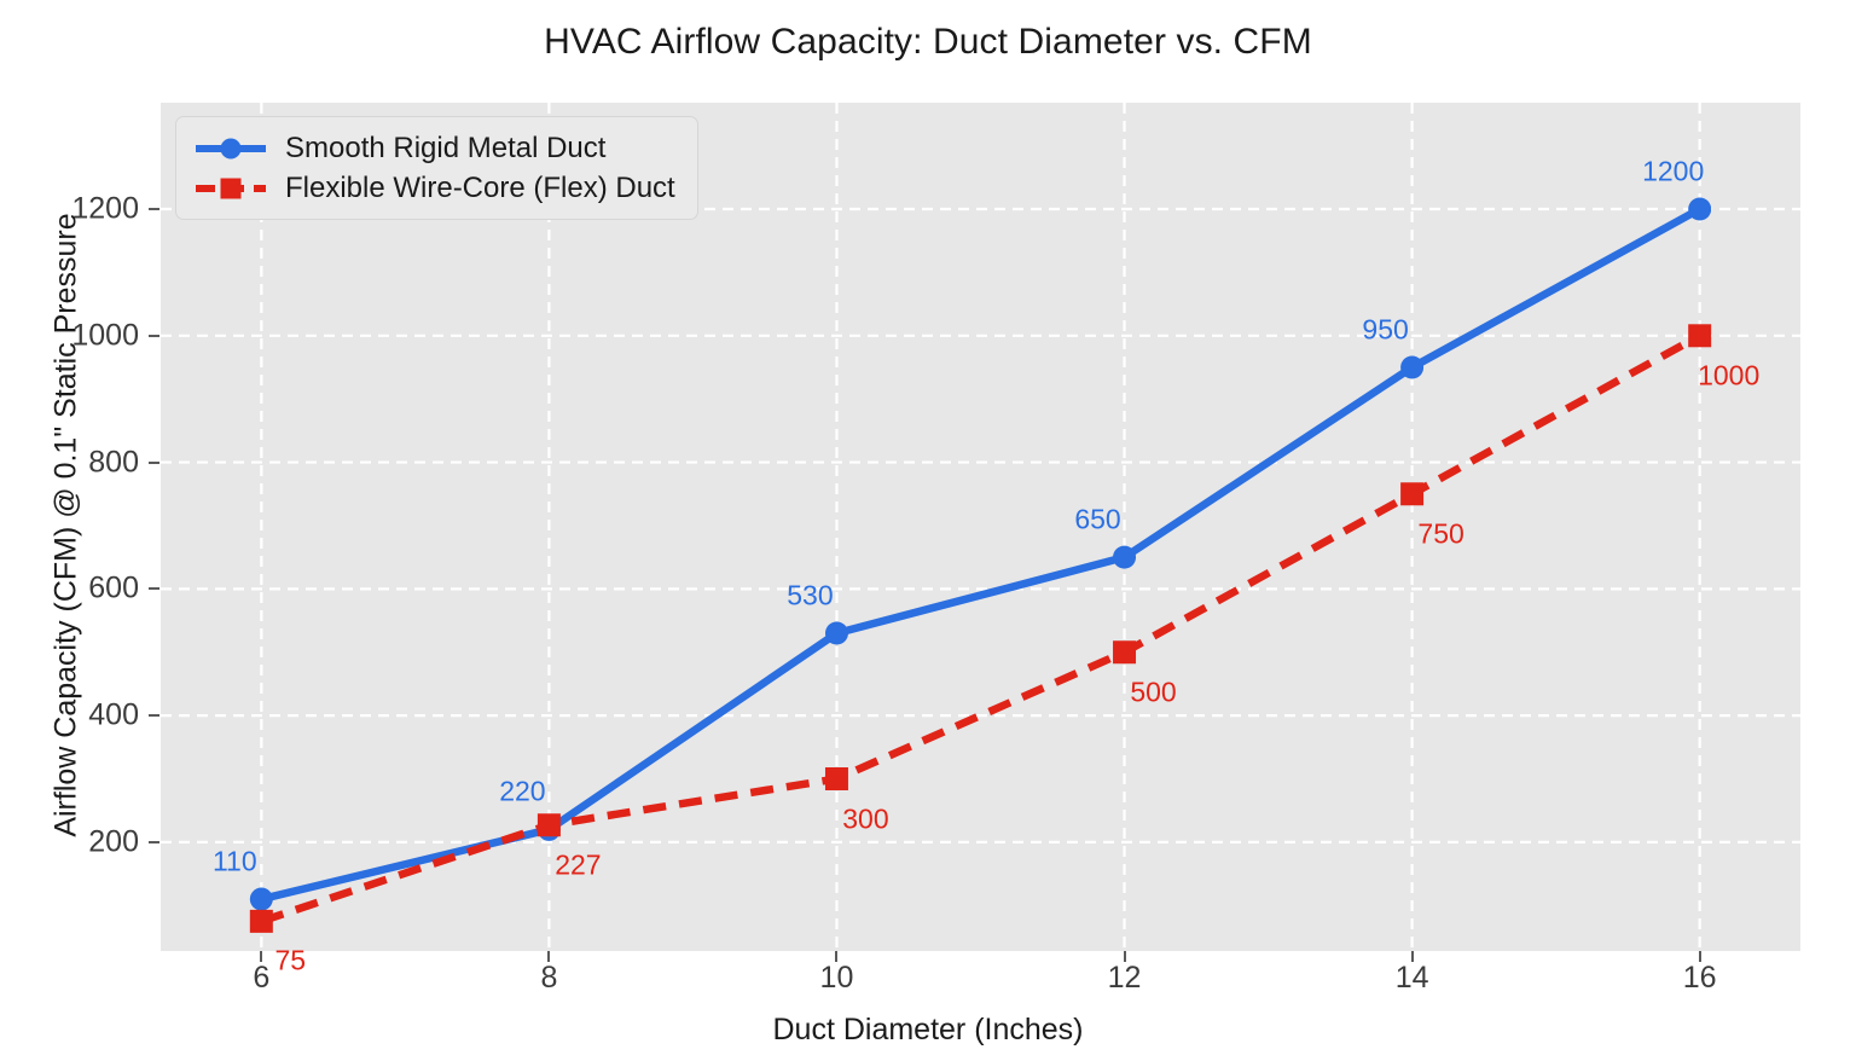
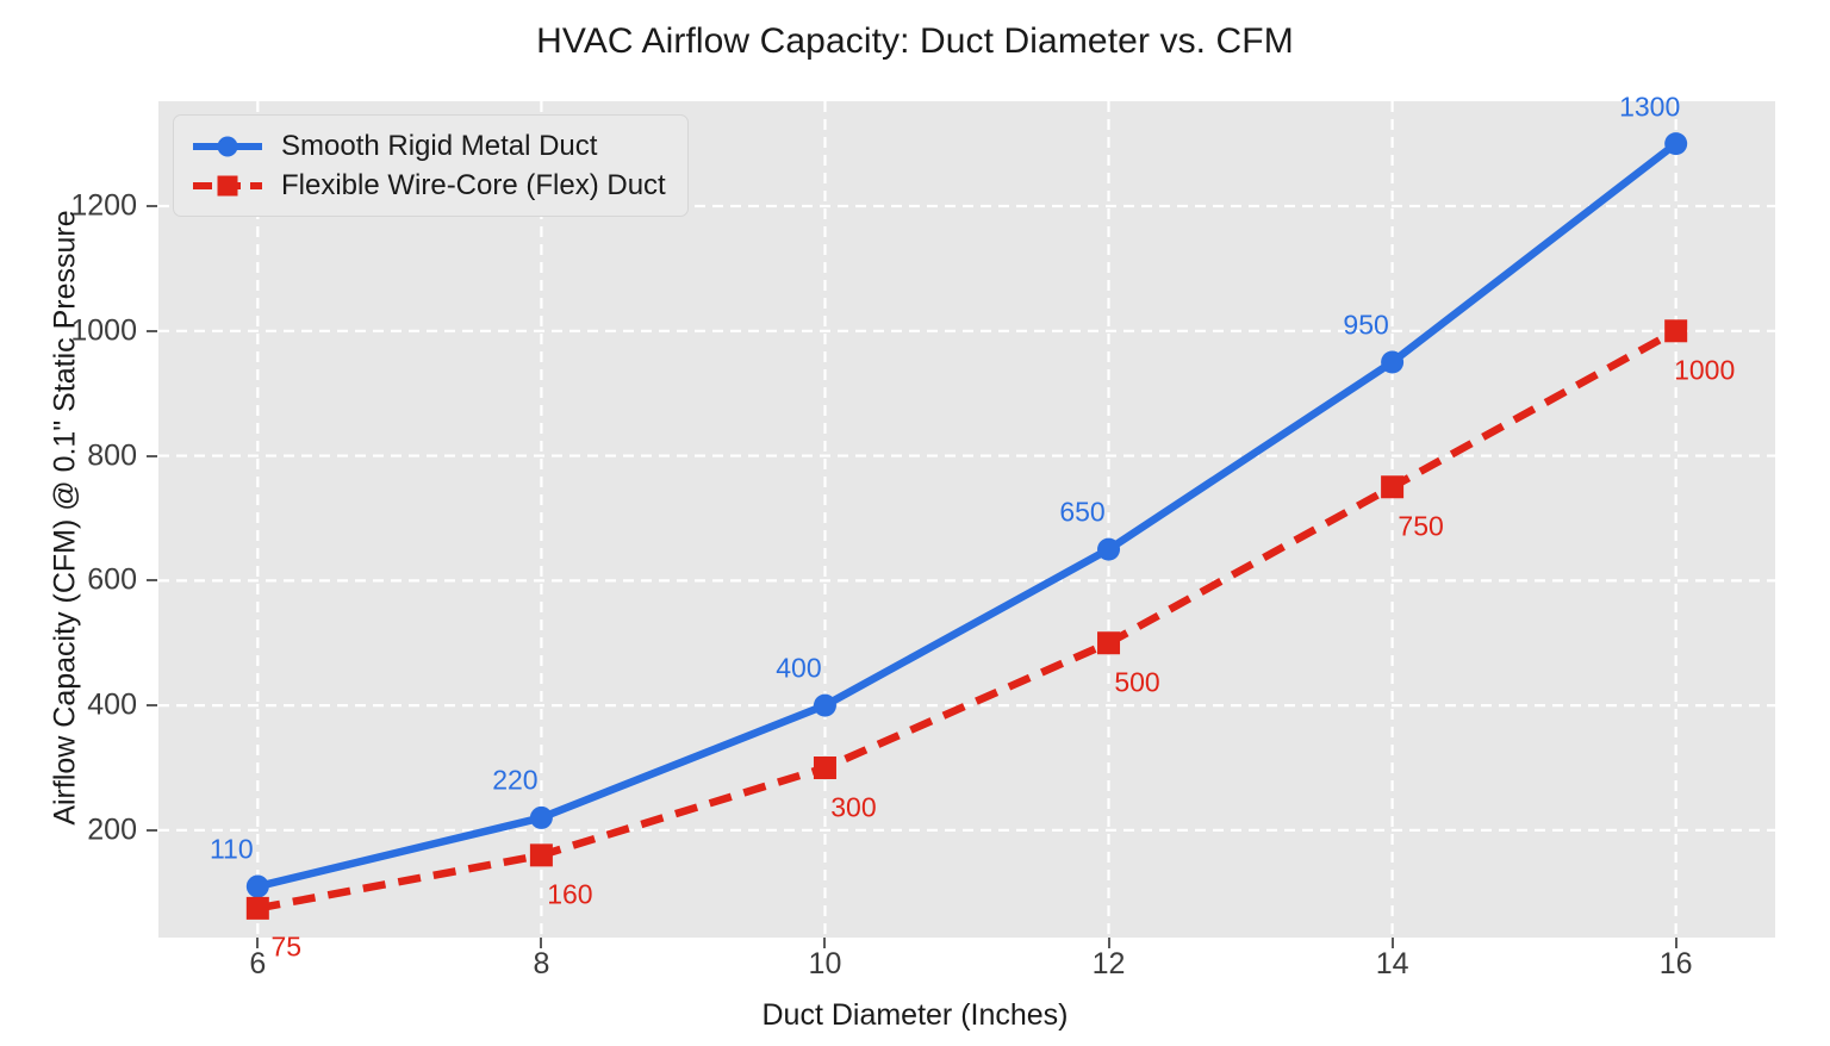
Flexible Wire-Core (Flex) Duct/8: 227 -> 160
Smooth Rigid Metal Duct/10: 530 -> 400
Smooth Rigid Metal Duct/16: 1200 -> 1300
